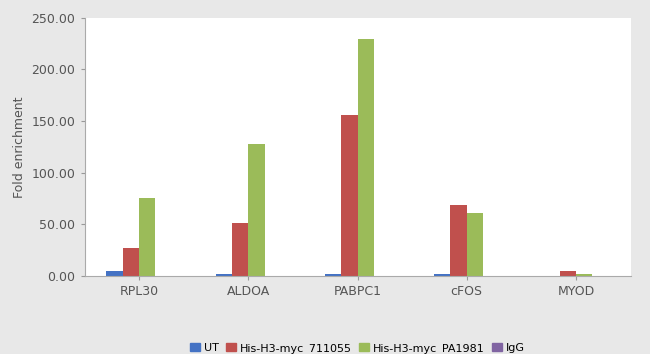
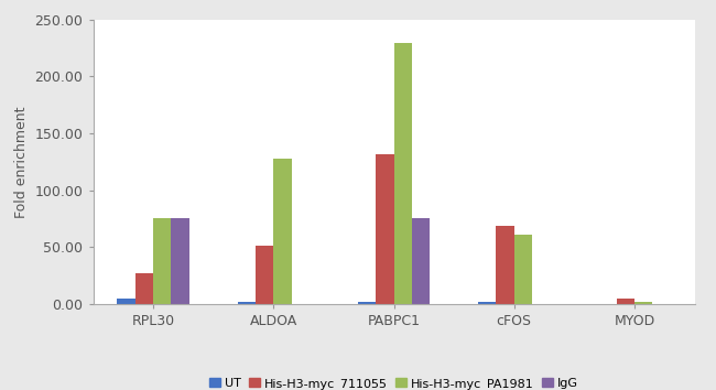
IgG/RPL30: 0 -> 76
His-H3-myc_711055/PABPC1: 156 -> 132
IgG/PABPC1: 0 -> 76
